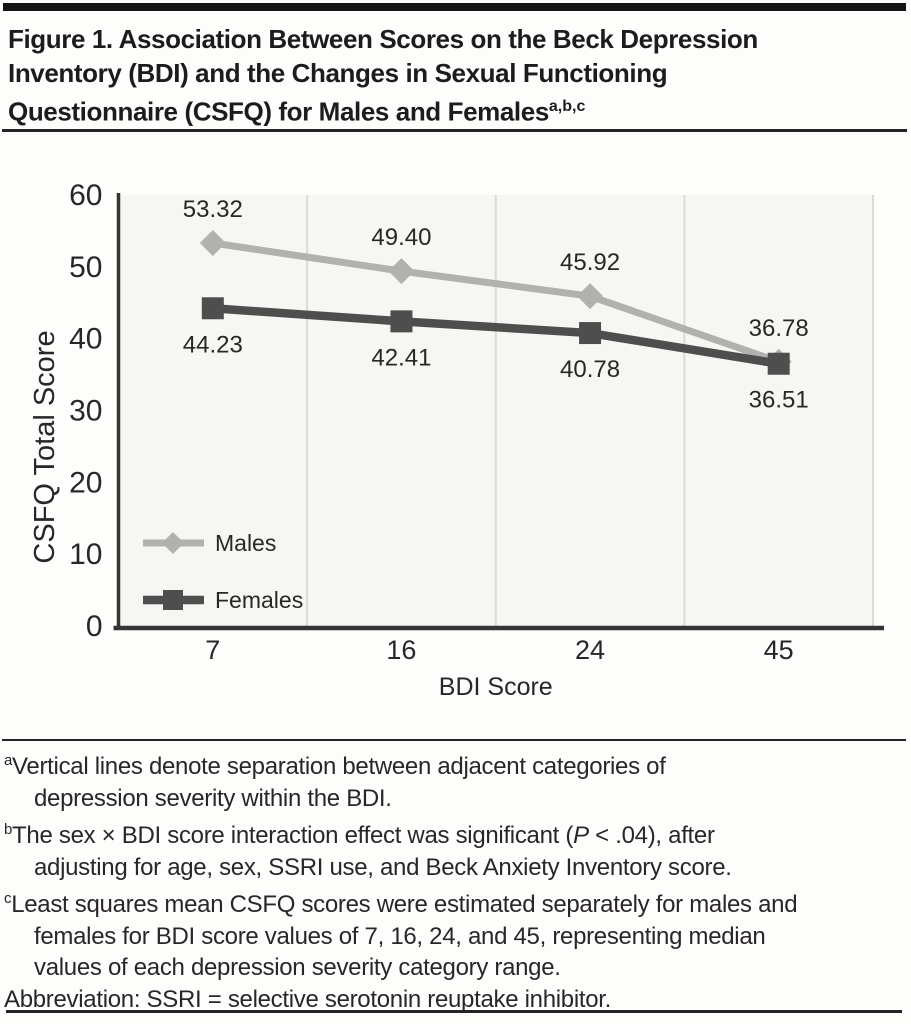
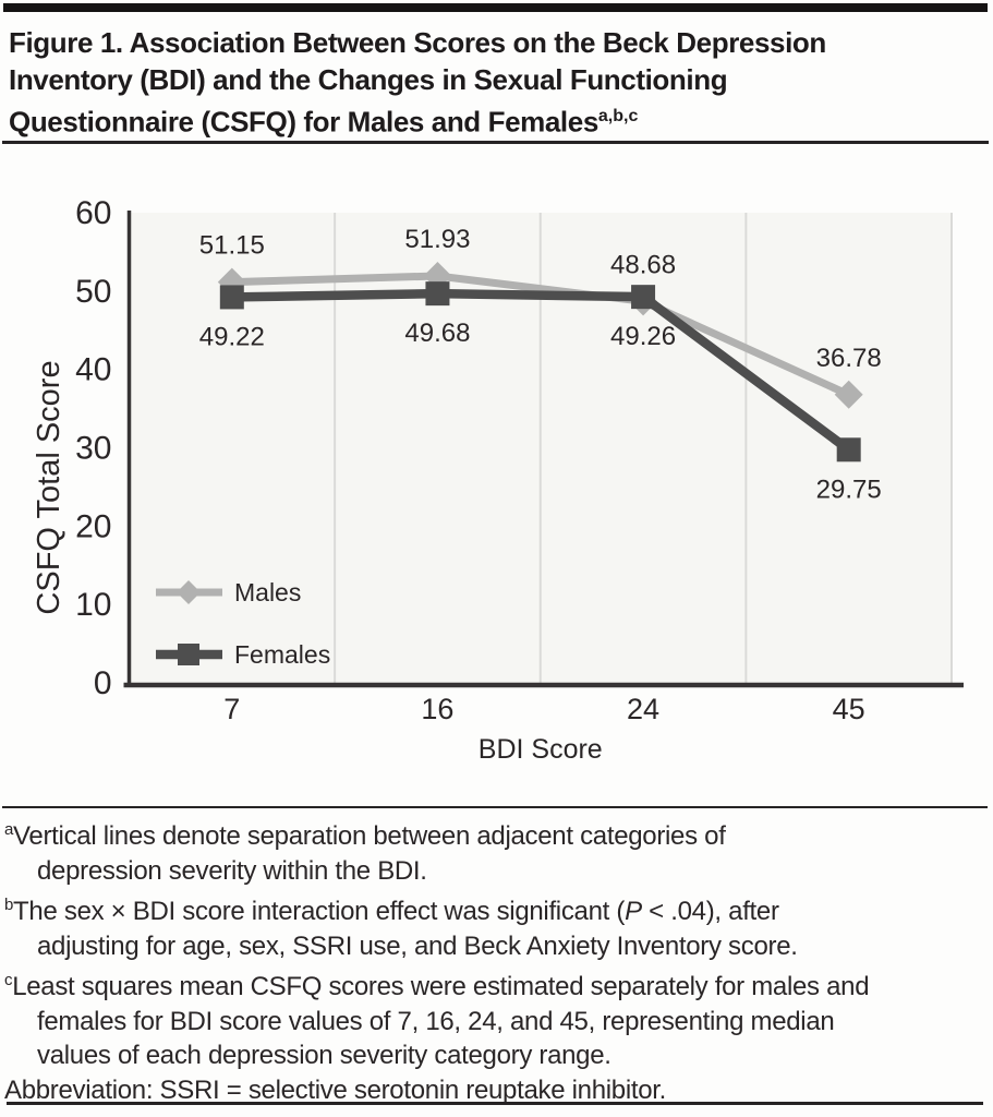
Males/7: 53.32 -> 51.15
Females/7: 44.23 -> 49.22
Males/16: 49.40 -> 51.93
Females/16: 42.41 -> 49.68
Males/24: 45.92 -> 48.68
Females/24: 40.78 -> 49.26
Females/45: 36.51 -> 29.75
